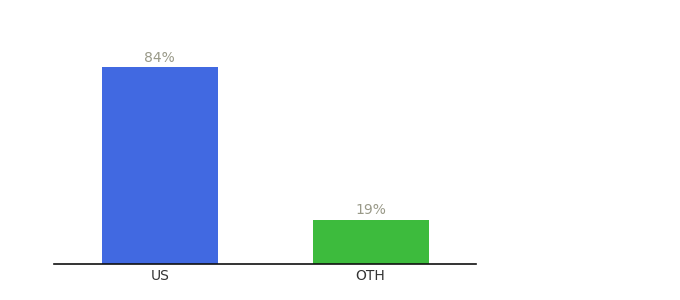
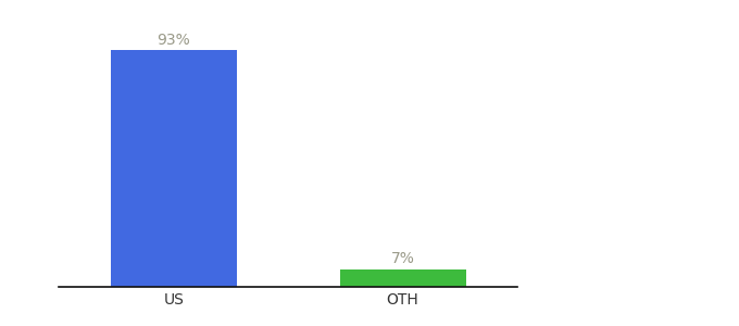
US: 84% -> 93%
OTH: 19% -> 7%
